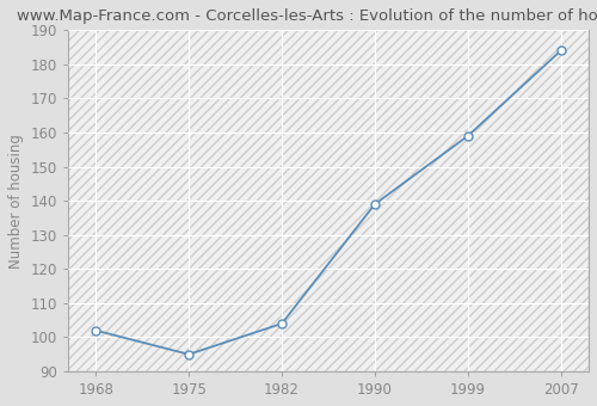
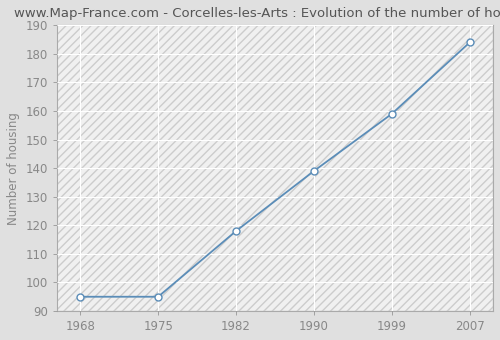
1968: 102 -> 95
1982: 104 -> 118
